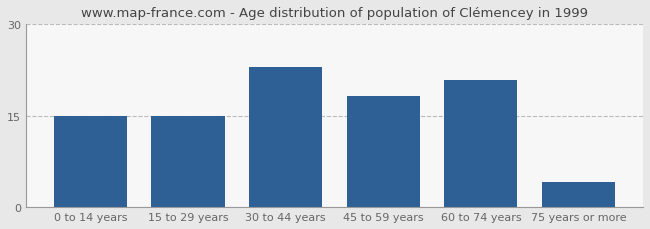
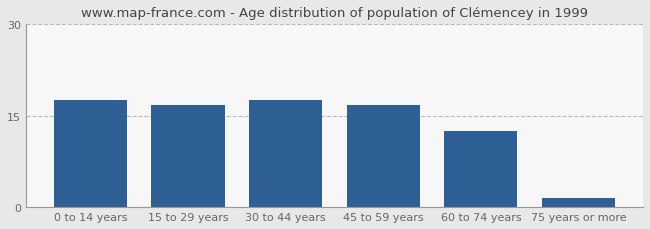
0 to 14 years: 15.0 -> 17.5
15 to 29 years: 15.0 -> 16.7
30 to 44 years: 23.0 -> 17.5
45 to 59 years: 18.2 -> 16.7
60 to 74 years: 20.8 -> 12.5
75 years or more: 4.2 -> 1.5
